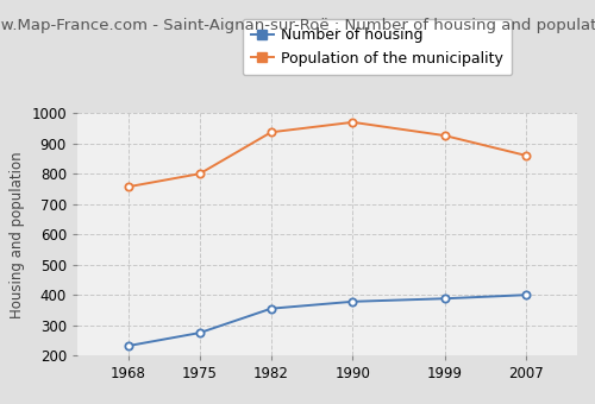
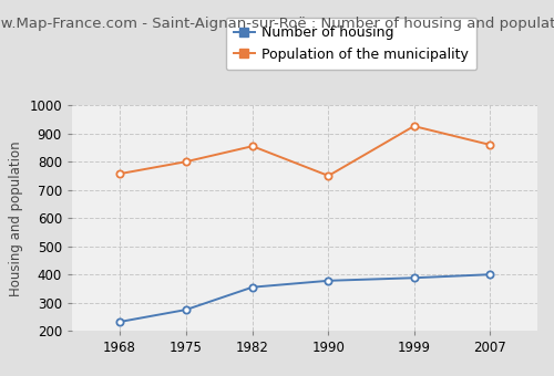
Population of the municipality/1982: 937 -> 855
Population of the municipality/1990: 970 -> 750
